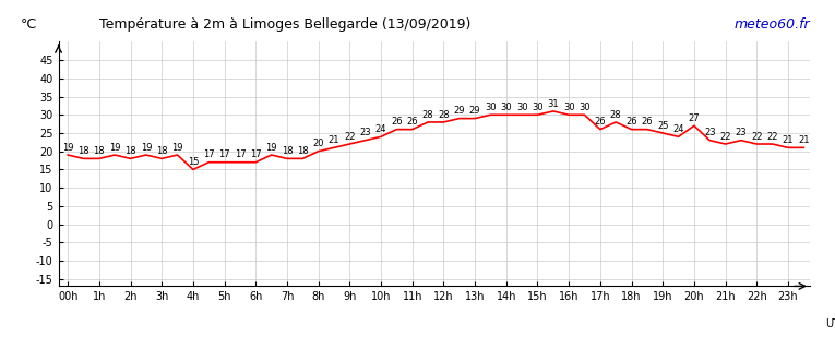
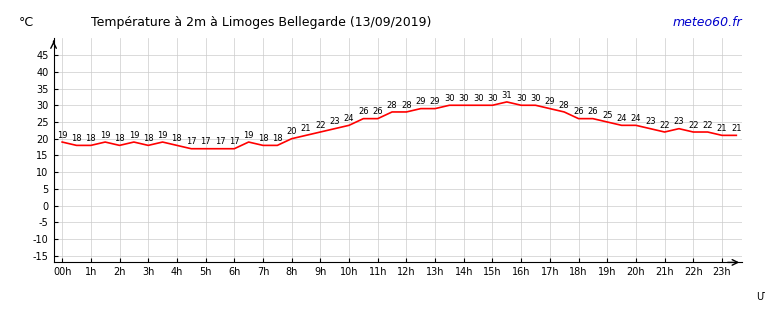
4h: 15 -> 18
17h: 26 -> 29
20h: 27 -> 24
